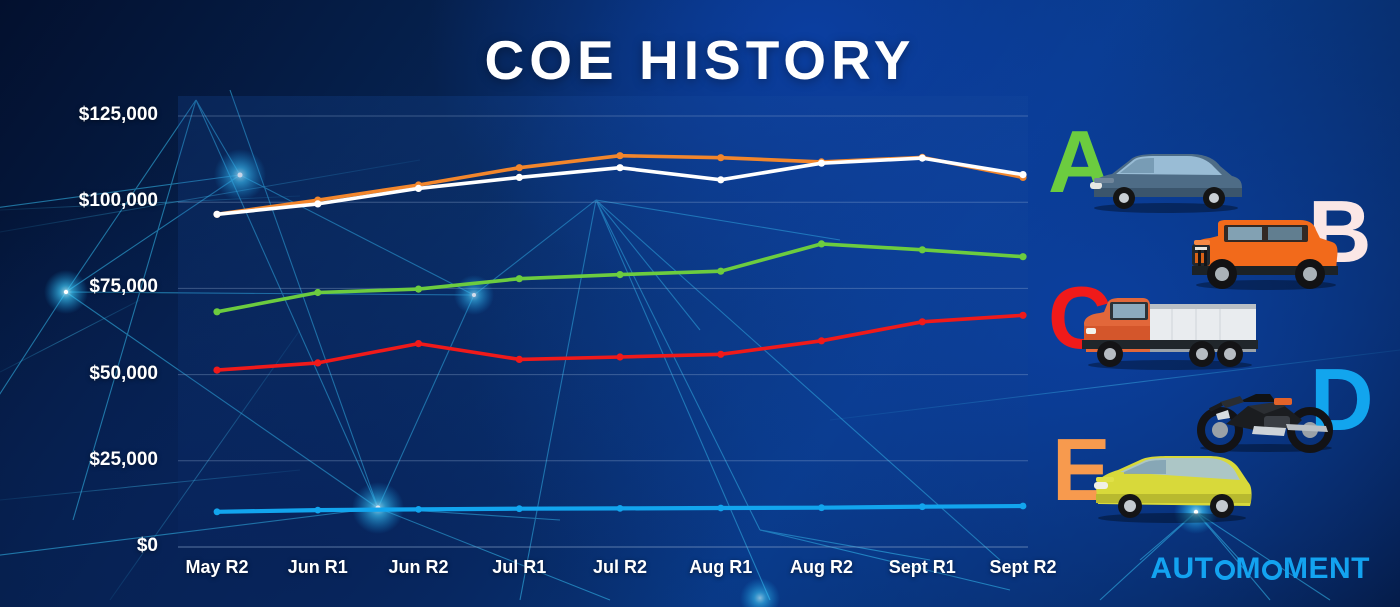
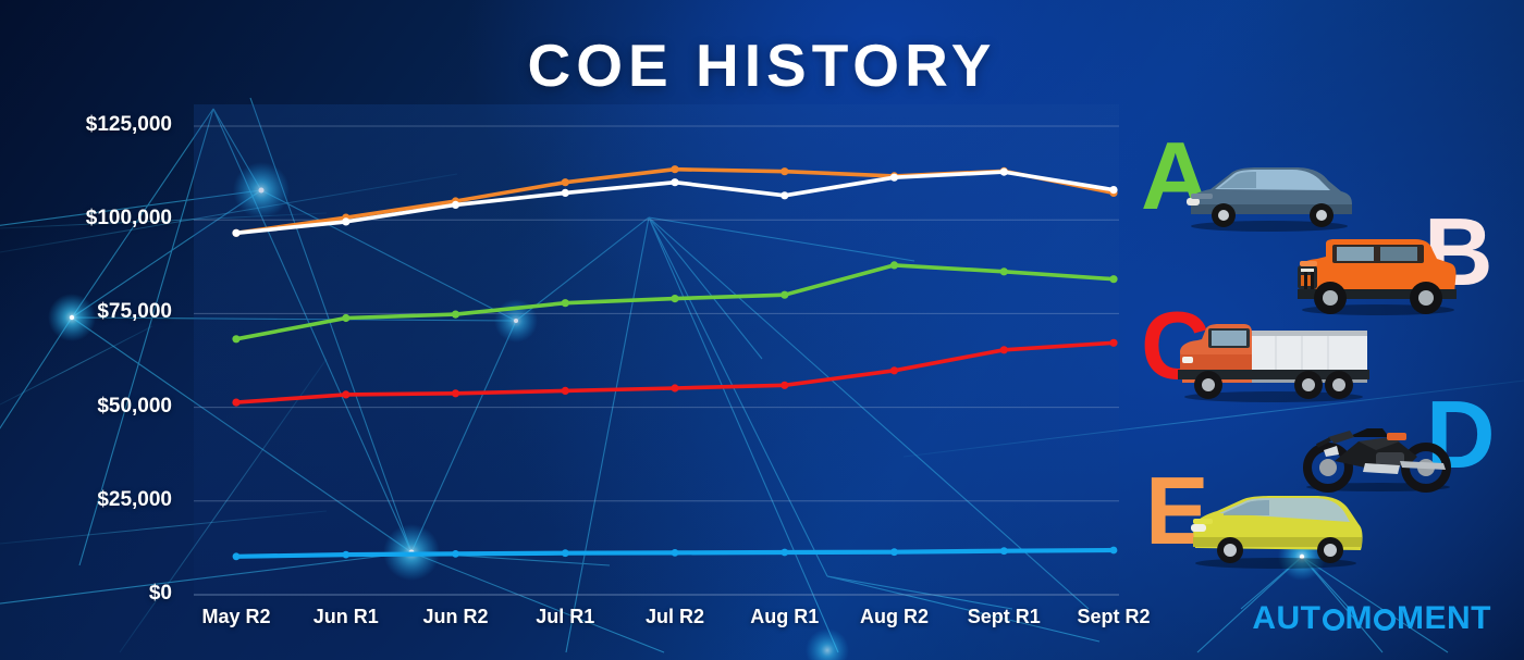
C/Jun R2: $59000 -> $54000
